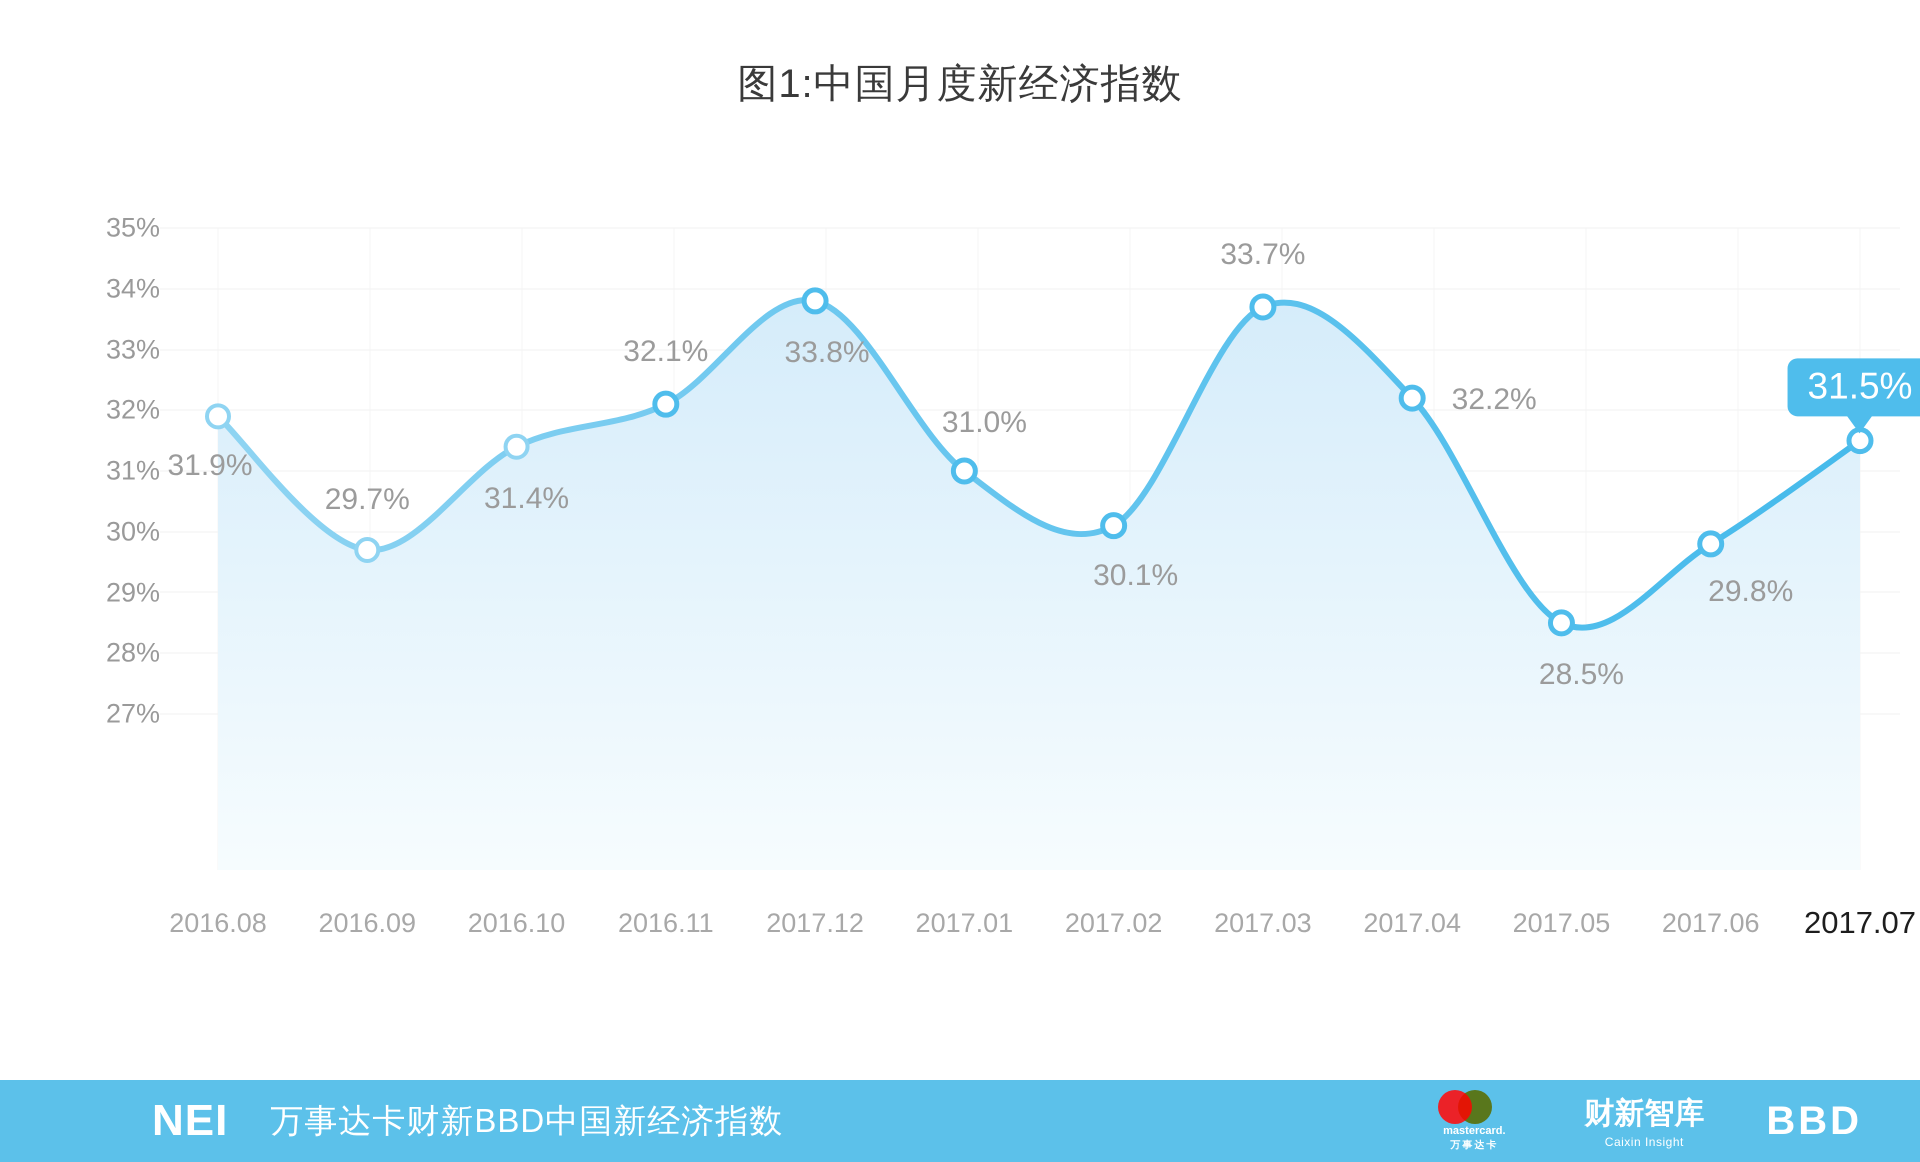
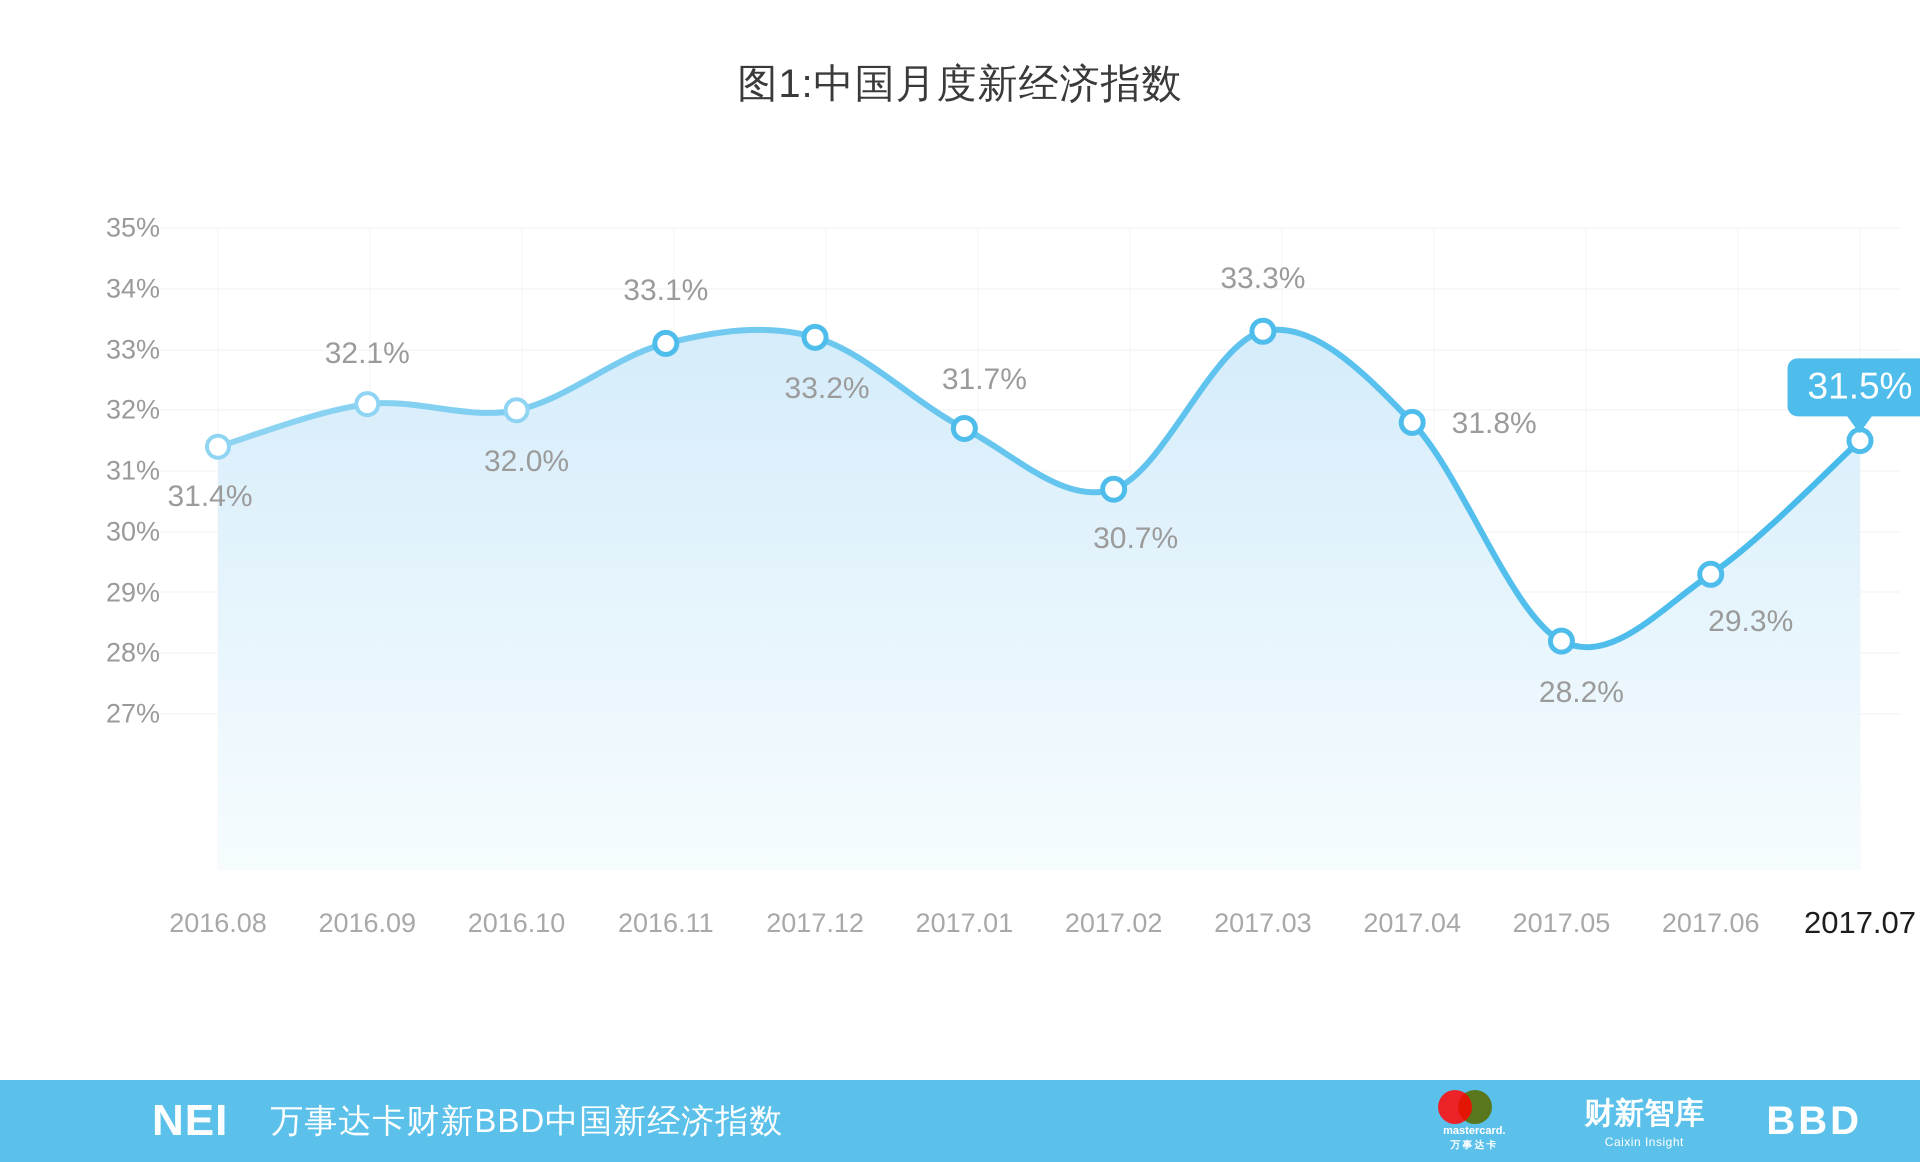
2016.08: 31.9% -> 31.4%
2016.09: 29.7% -> 32.1%
2016.10: 31.4% -> 32.0%
2016.11: 32.1% -> 33.1%
2017.12: 33.8% -> 33.2%
2017.01: 31.0% -> 31.7%
2017.02: 30.1% -> 30.7%
2017.03: 33.7% -> 33.3%
2017.04: 32.2% -> 31.8%
2017.05: 28.5% -> 28.2%
2017.06: 29.8% -> 29.3%
